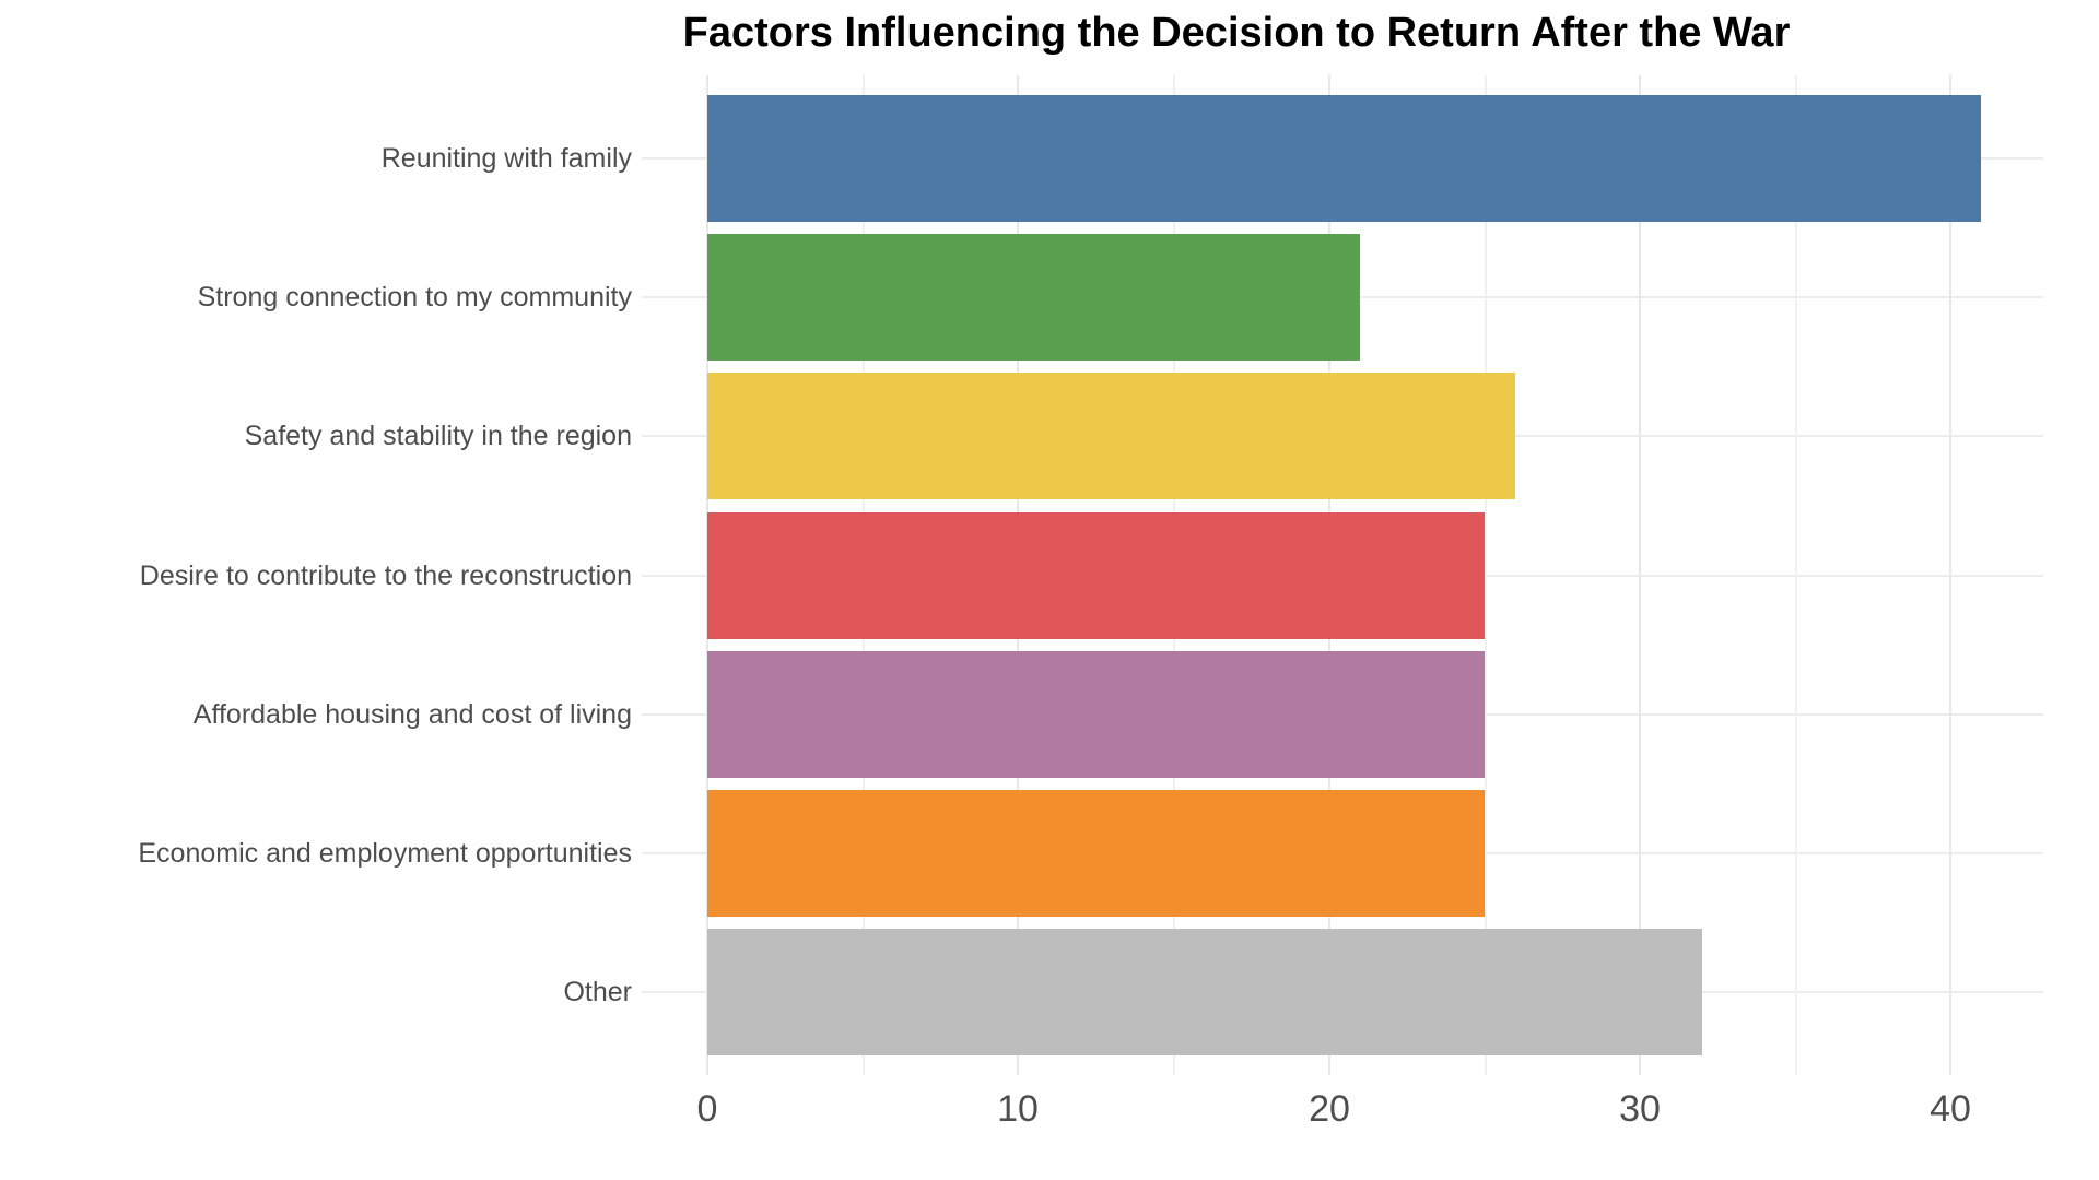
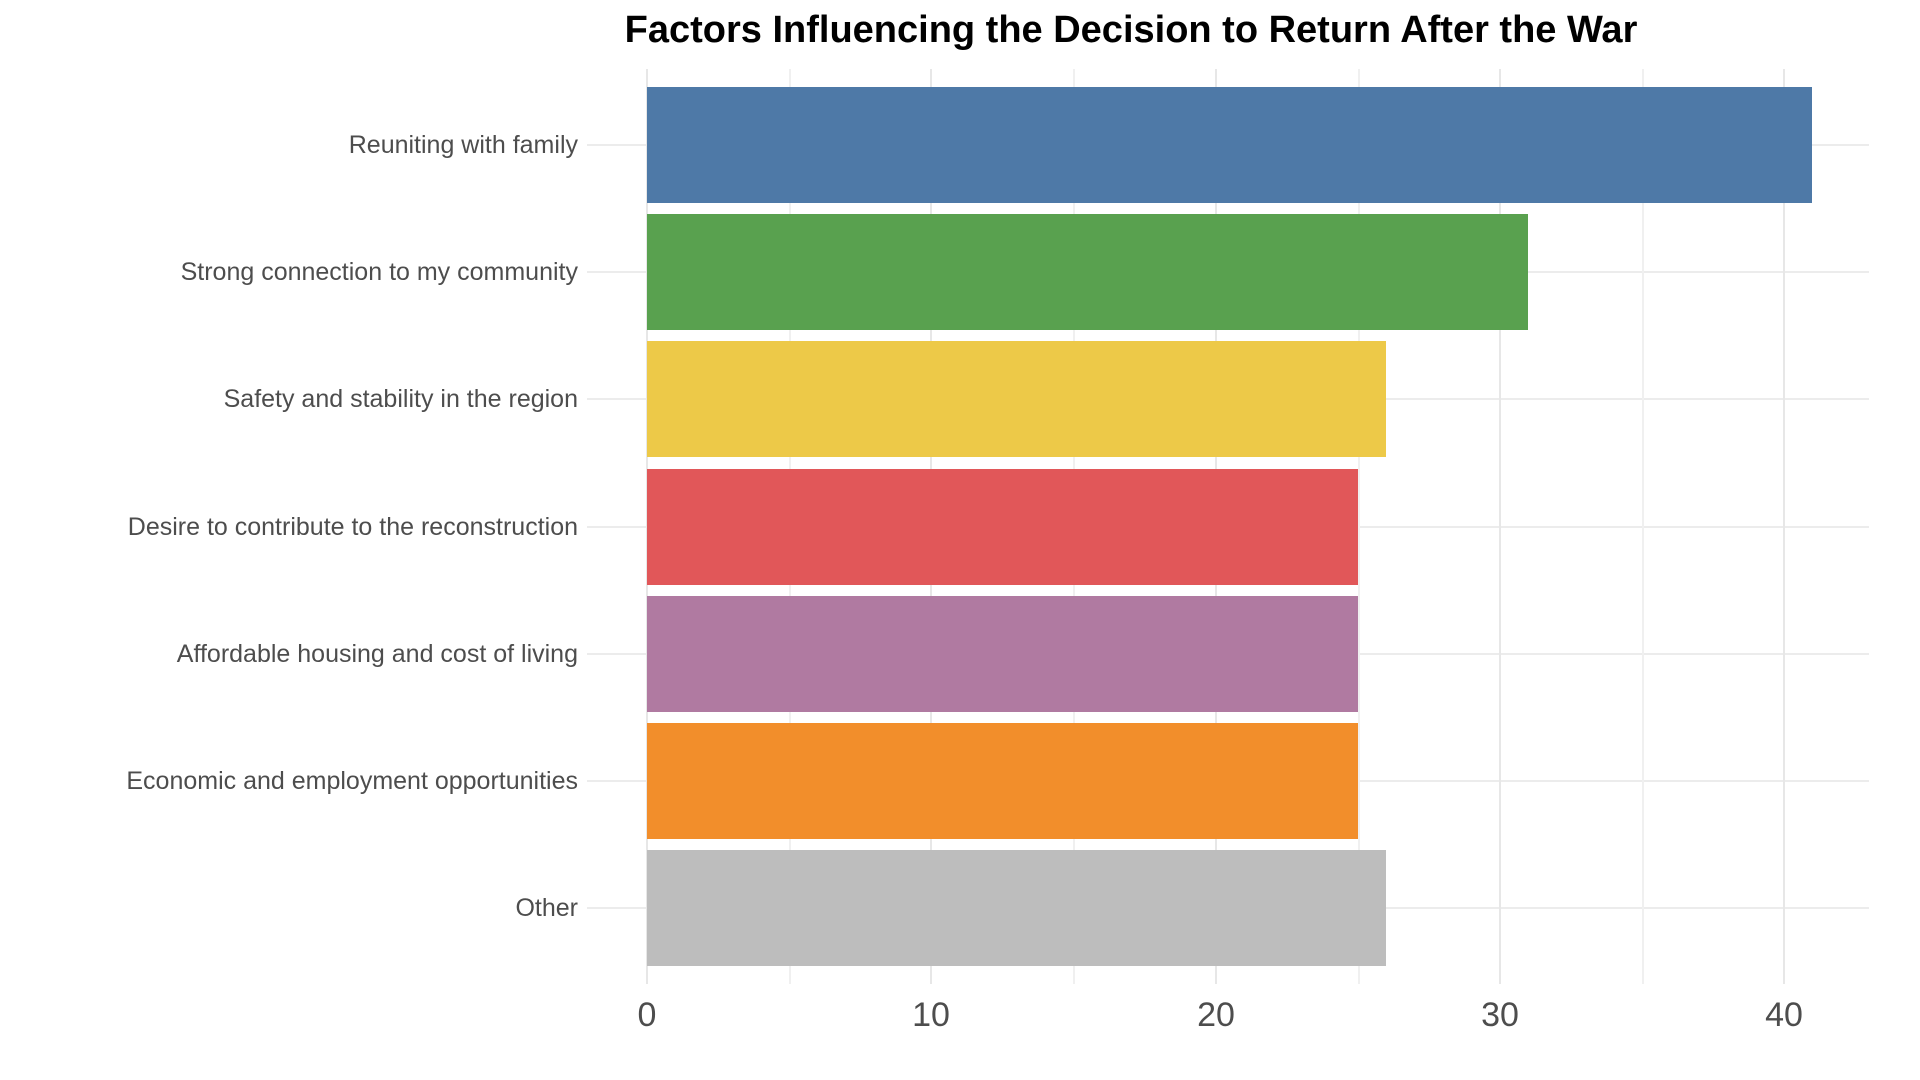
Strong connection to my community: 21 -> 31
Other: 32 -> 26
